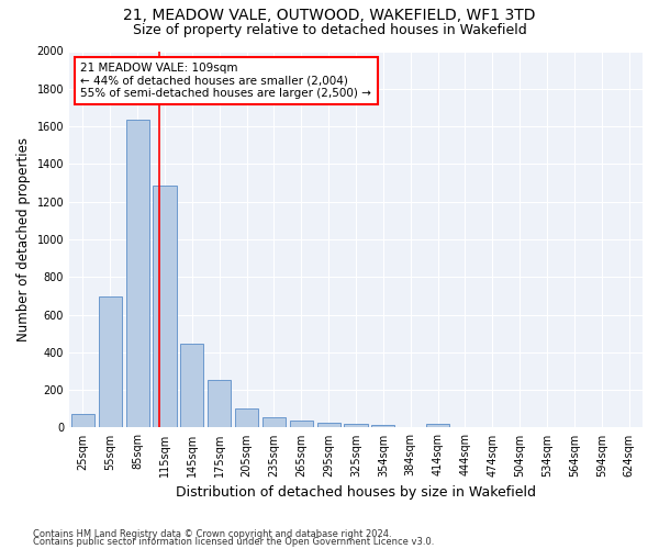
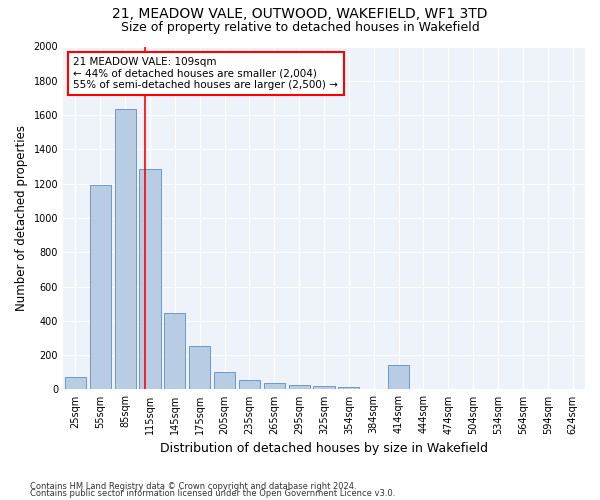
55sqm: 700 -> 1190
414sqm: 20 -> 140
